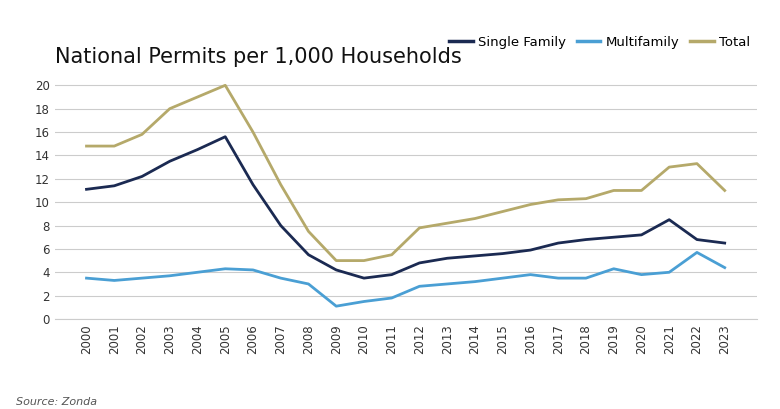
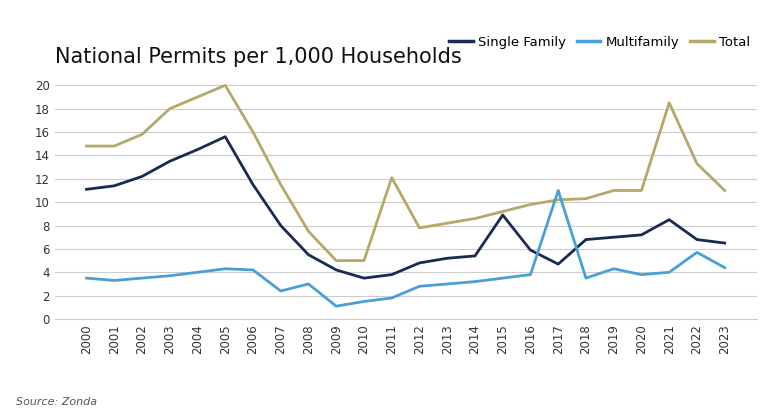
Multifamily/2007: 3.5 -> 2.4
Total/2011: 5.5 -> 12.1
Single Family/2015: 5.6 -> 8.9
Single Family/2017: 6.5 -> 4.7
Multifamily/2017: 3.5 -> 11.0
Total/2021: 13.0 -> 18.5
